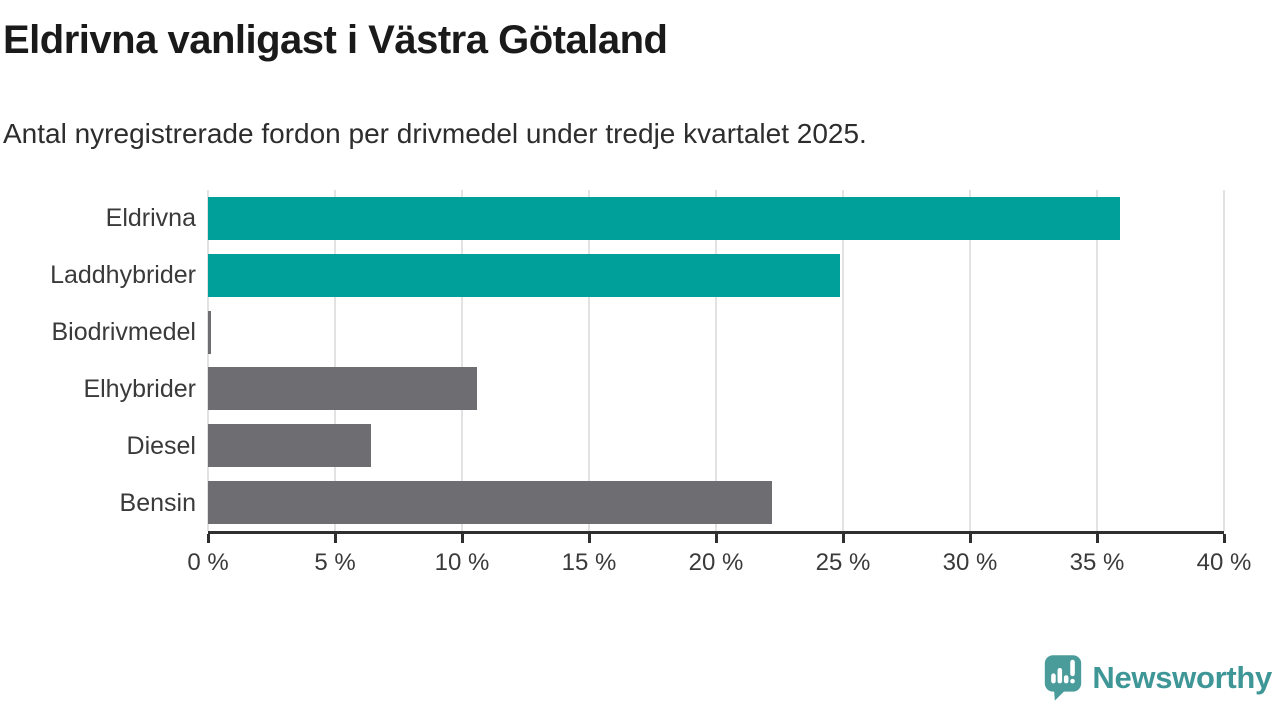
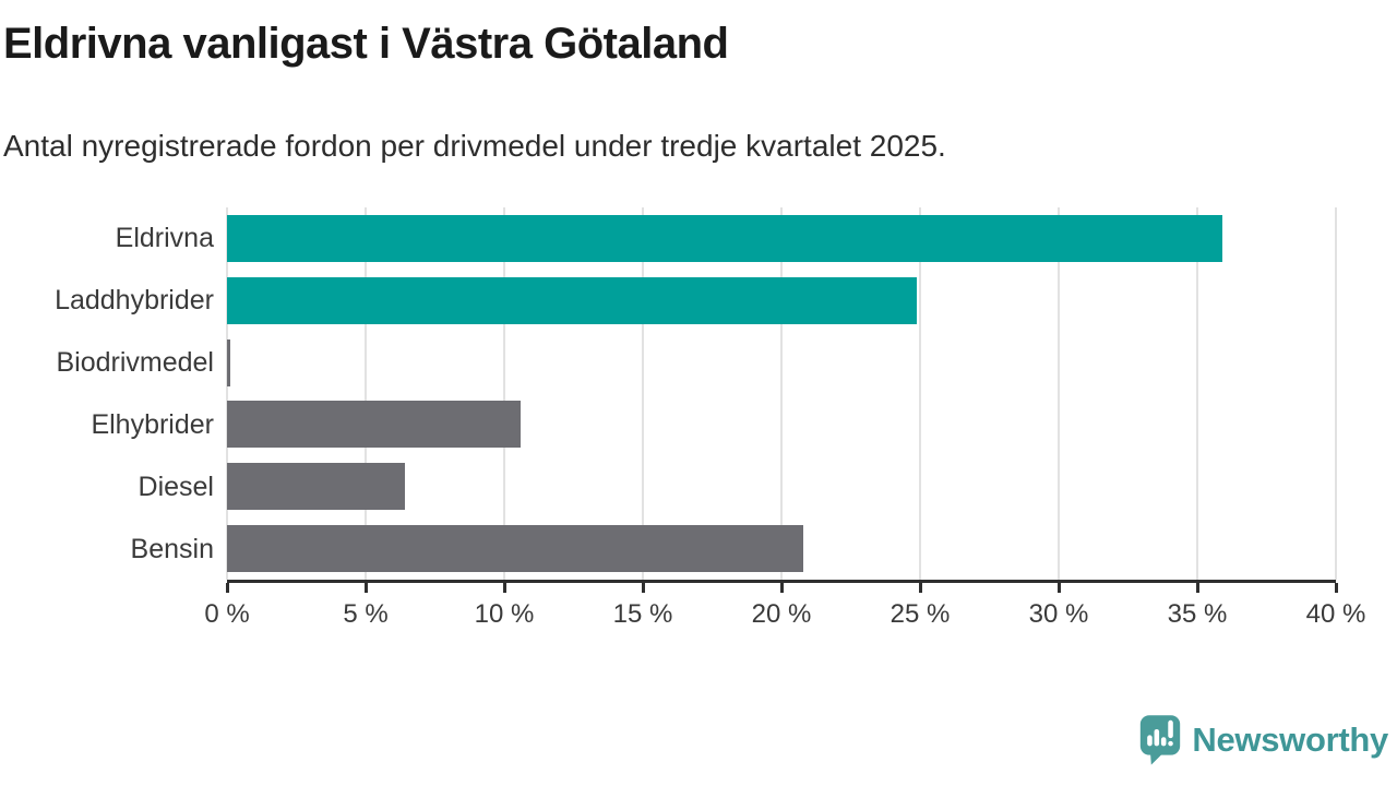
Bensin: 22.2% -> 20.8%
